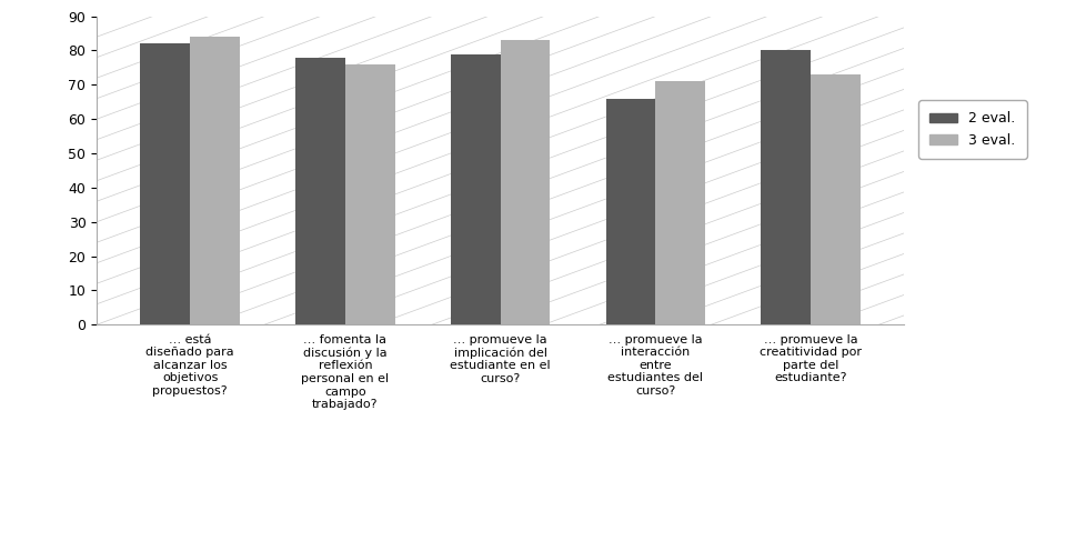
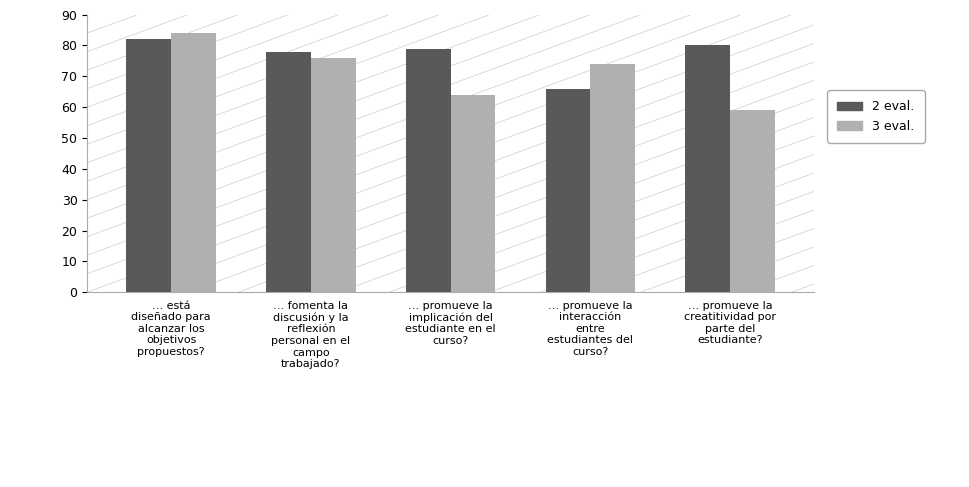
3 eval./… promueve la implicación del estudiante en el curso?: 83 -> 64
3 eval./… promueve la interacción entre estudiantes del curso?: 71 -> 74
3 eval./… promueve la creatitividad por parte del estudiante?: 73 -> 59
